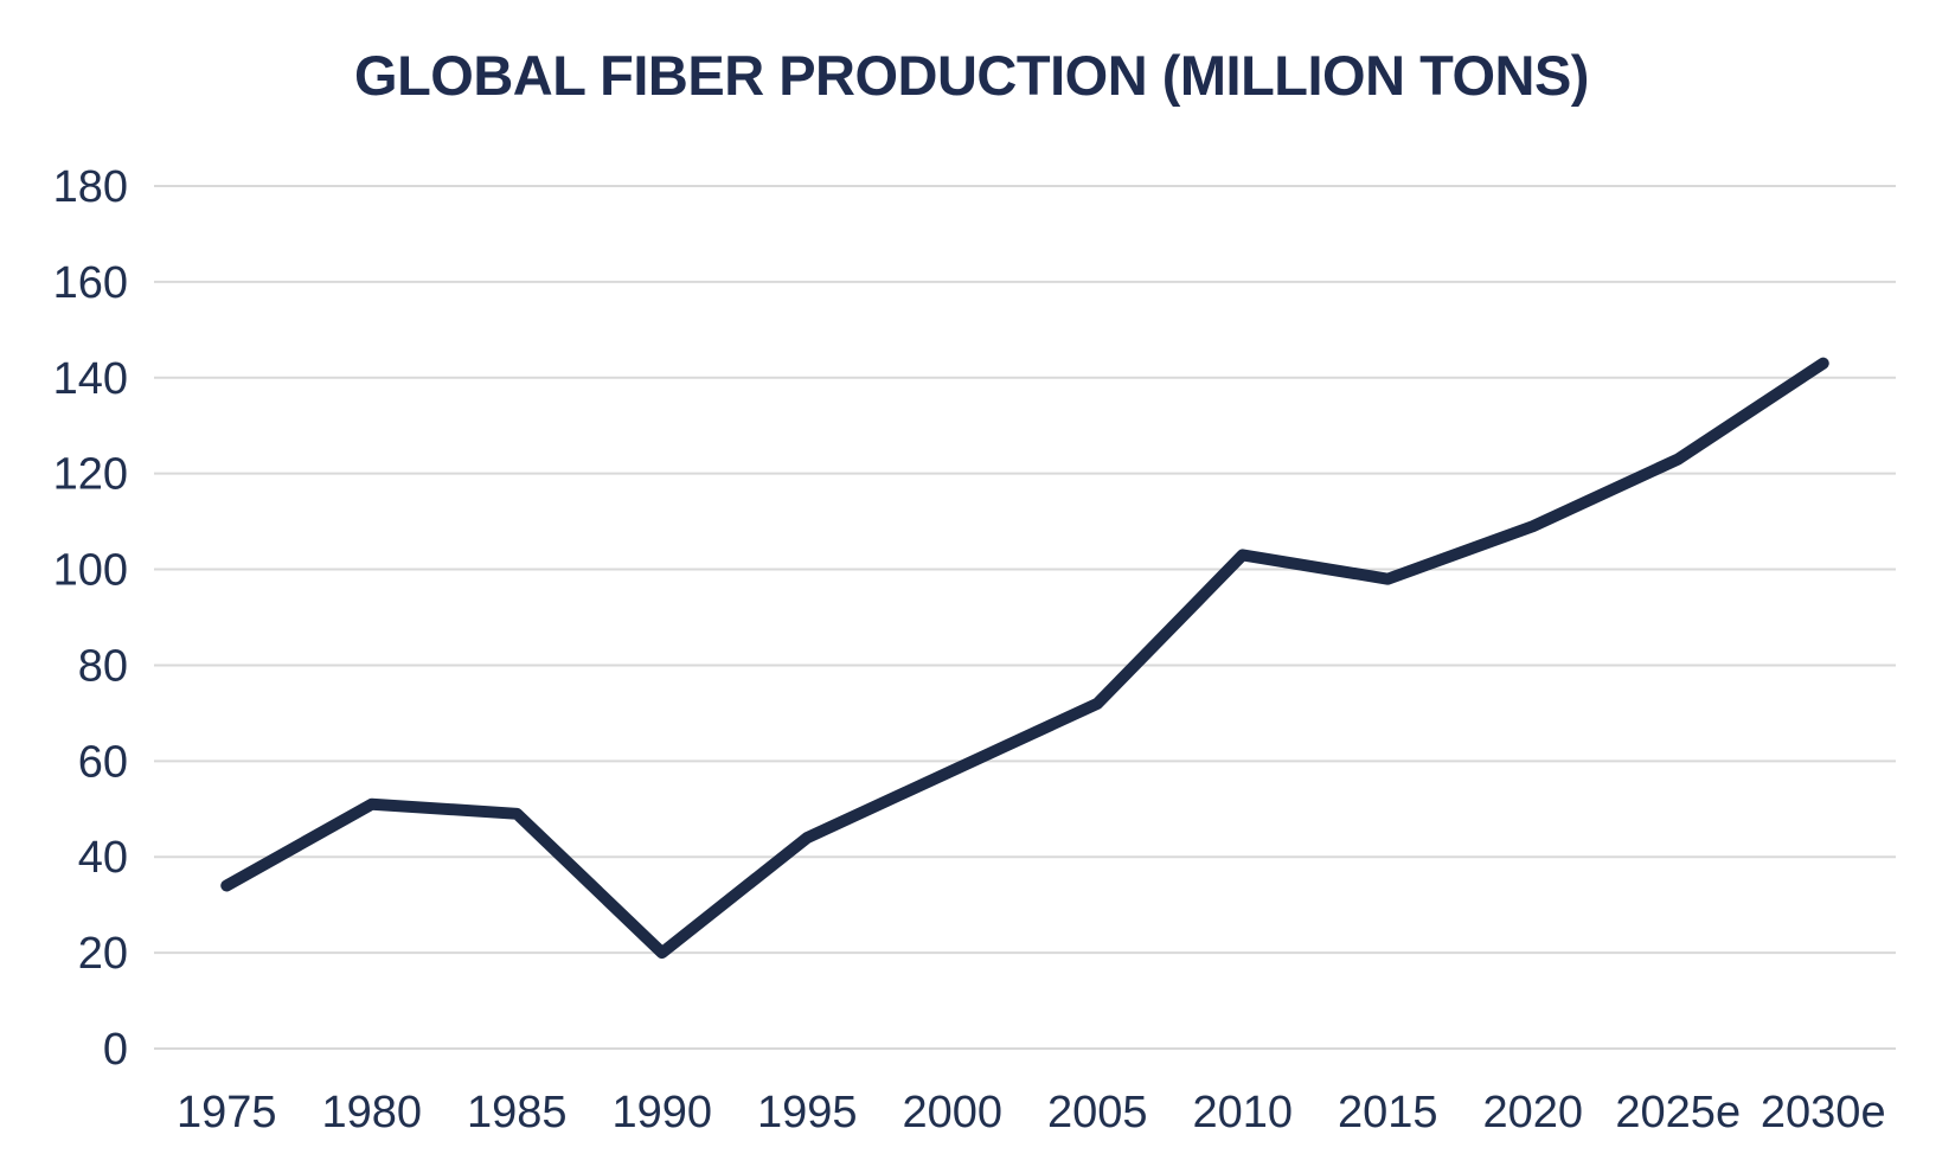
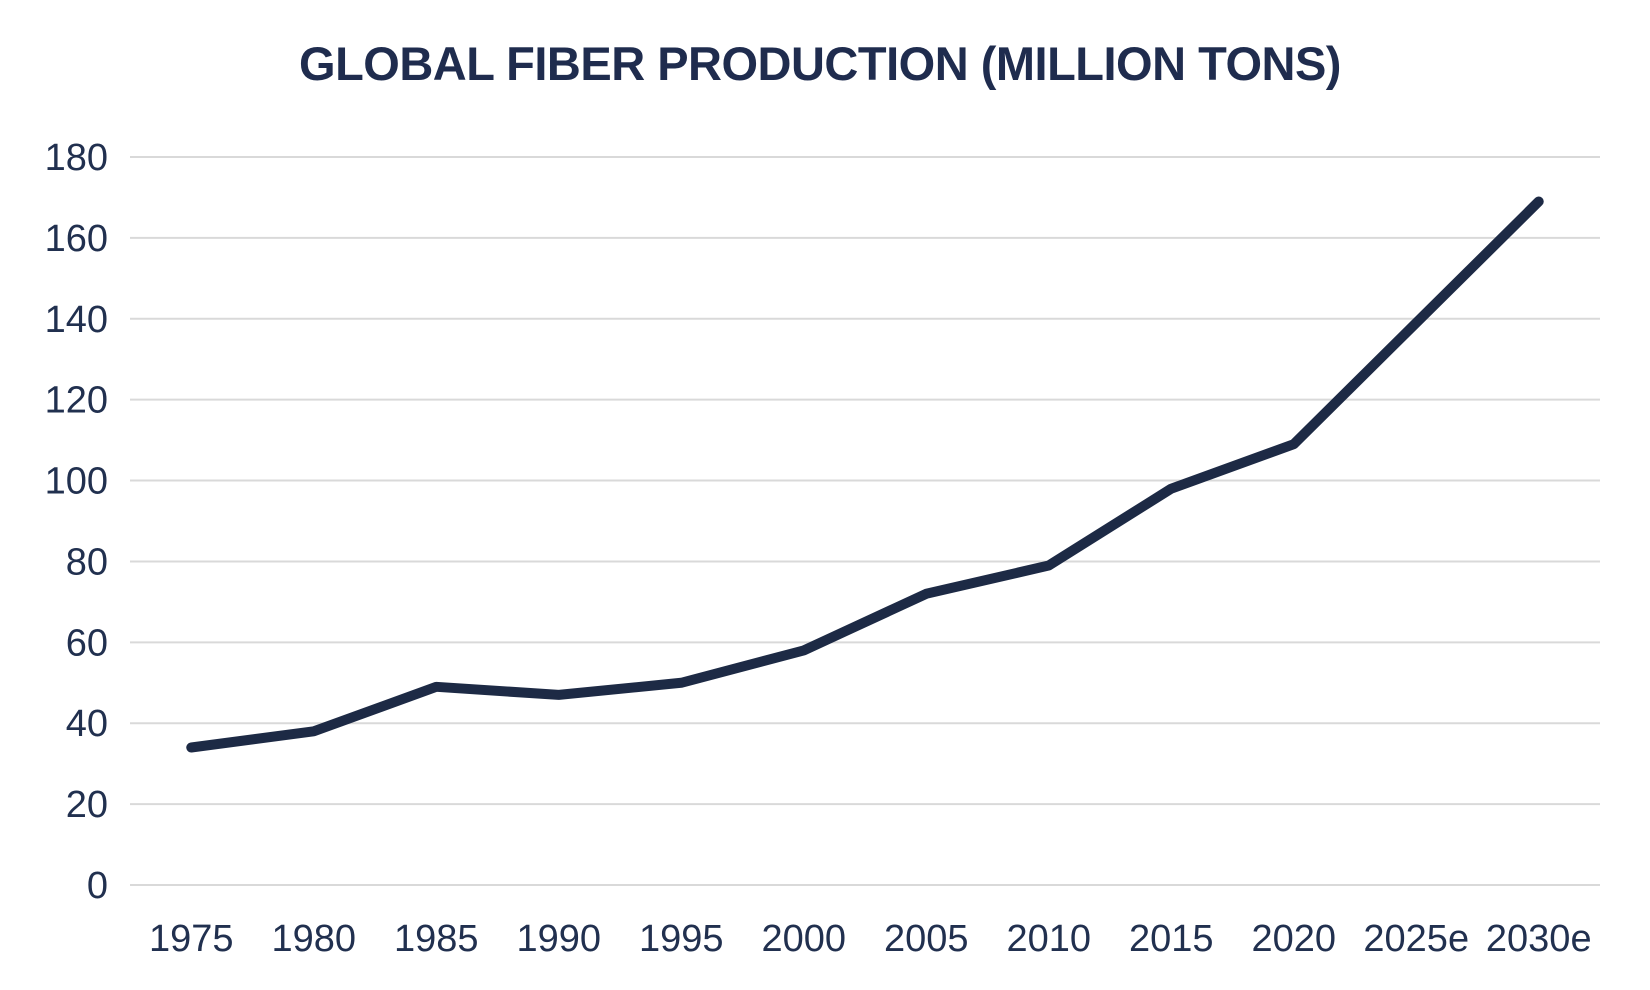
1980: 51 -> 38
1990: 20 -> 47
1995: 44 -> 50
2010: 103 -> 79
2025e: 123 -> 139
2030e: 143 -> 169
